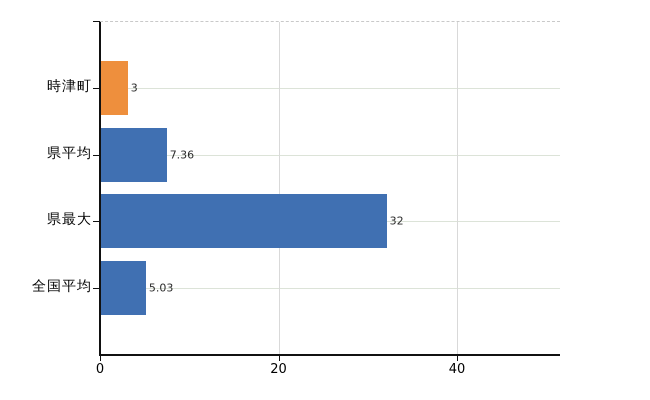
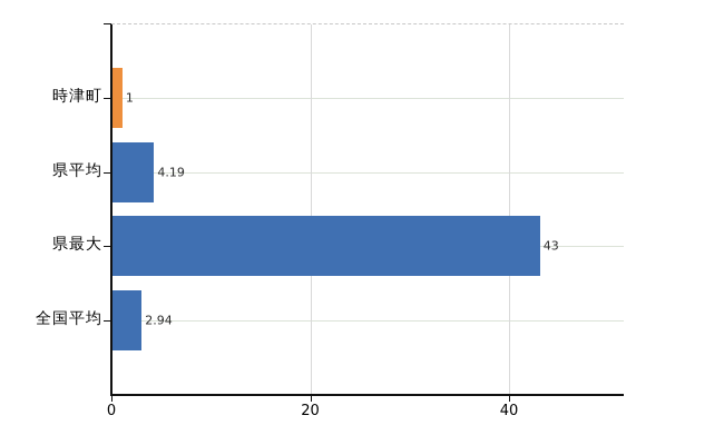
時津町: 3 -> 1
県平均: 7.36 -> 4.19
県最大: 32 -> 43
全国平均: 5.03 -> 2.94
